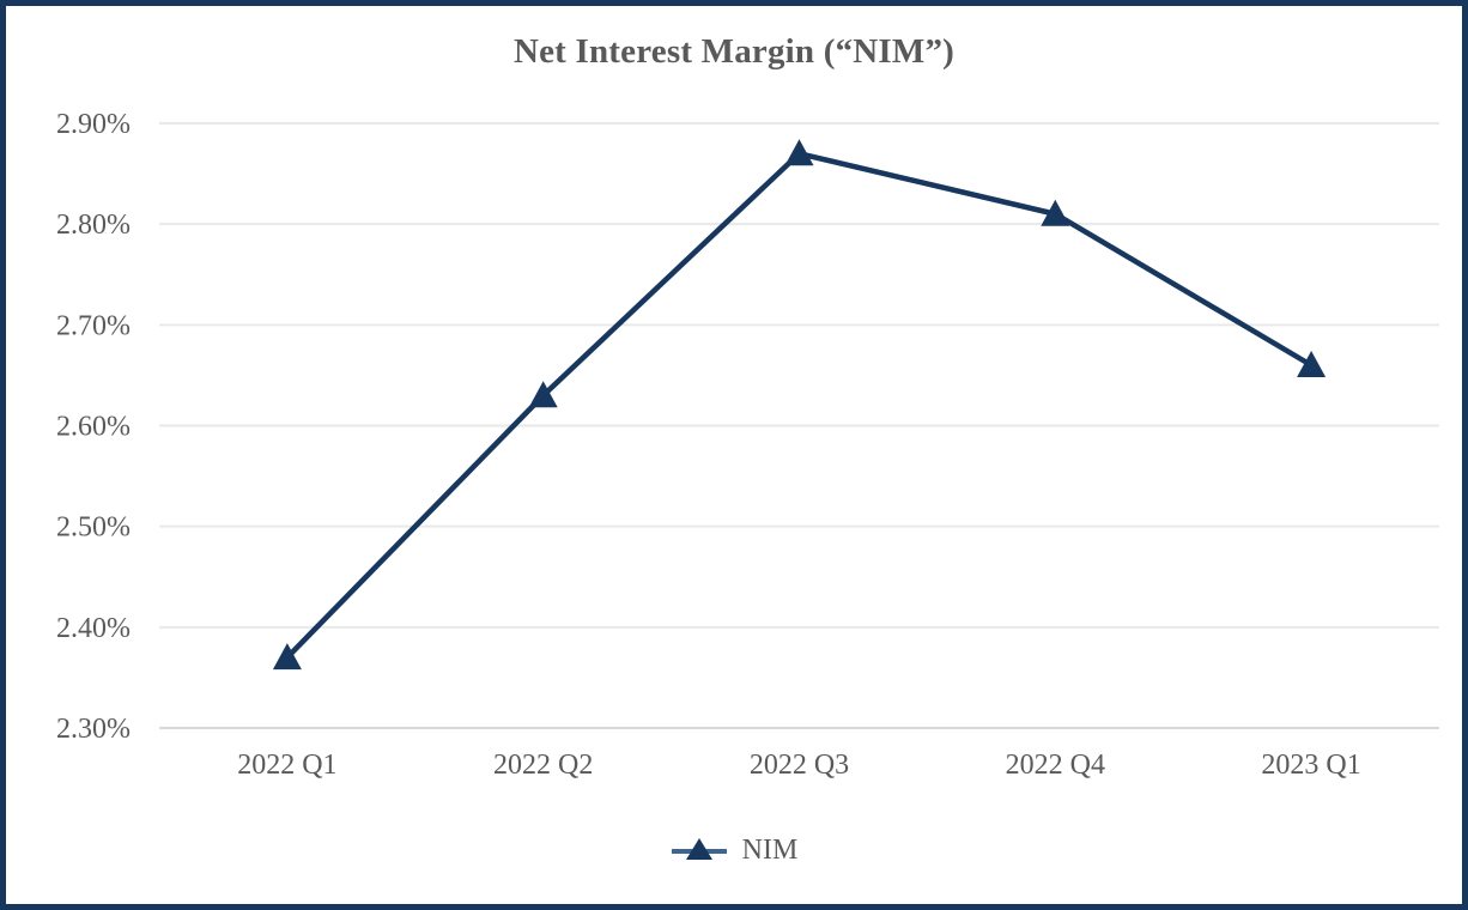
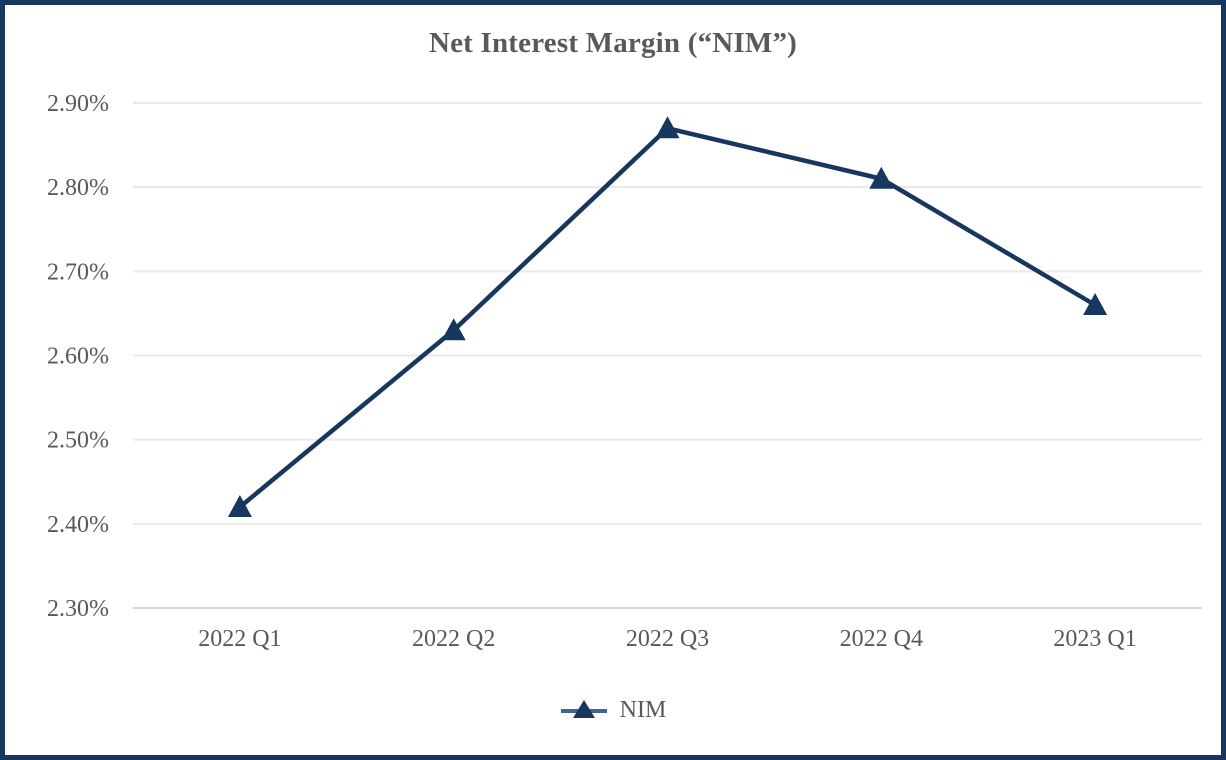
2022 Q1: 2.37% -> 2.42%
